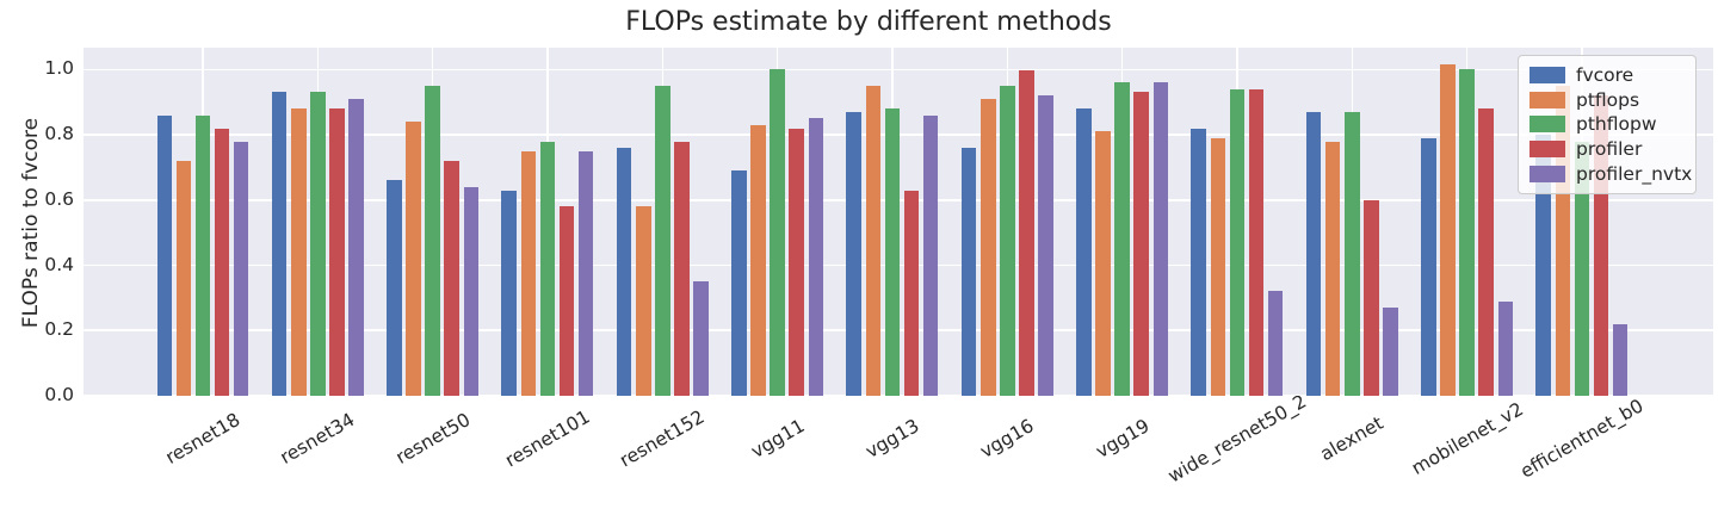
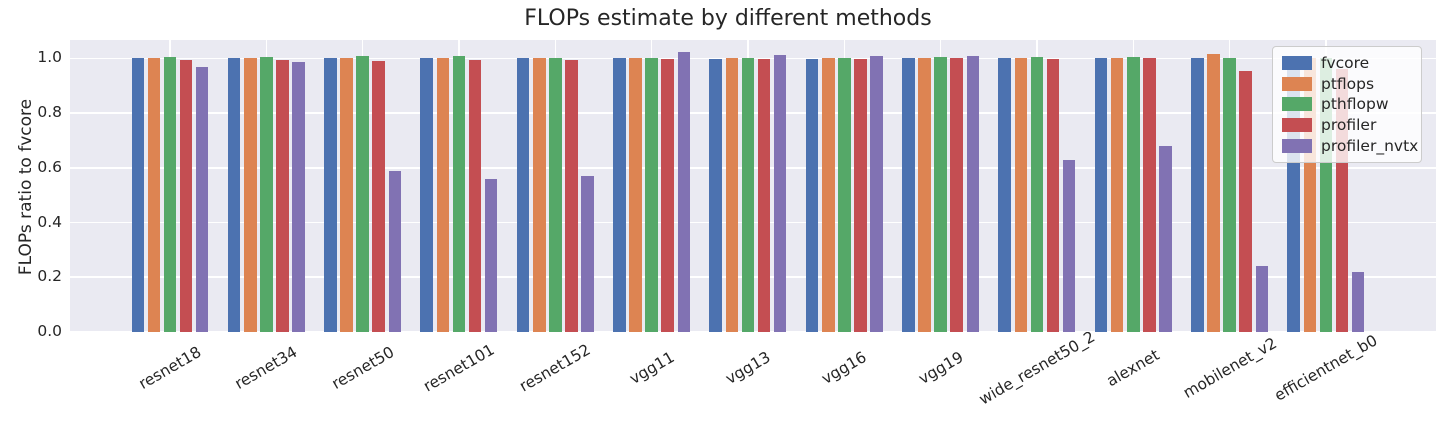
fvcore/resnet18: 0.86 -> 1.00
ptflops/resnet18: 0.72 -> 1.00
pthflopw/resnet18: 0.86 -> 1.00
profiler/resnet18: 0.82 -> 0.99
profiler_nvtx/resnet18: 0.78 -> 0.97
fvcore/resnet34: 0.93 -> 1.00
ptflops/resnet34: 0.88 -> 1.00
pthflopw/resnet34: 0.93 -> 1.00
profiler/resnet34: 0.88 -> 0.99
profiler_nvtx/resnet34: 0.91 -> 0.99
fvcore/resnet50: 0.66 -> 1.00
ptflops/resnet50: 0.84 -> 1.00
pthflopw/resnet50: 0.95 -> 1.01
profiler/resnet50: 0.72 -> 0.99
profiler_nvtx/resnet50: 0.64 -> 0.59
fvcore/resnet101: 0.63 -> 1.00
ptflops/resnet101: 0.75 -> 1.00
pthflopw/resnet101: 0.78 -> 1.01
profiler/resnet101: 0.58 -> 0.99
profiler_nvtx/resnet101: 0.75 -> 0.56
fvcore/resnet152: 0.76 -> 1.00
ptflops/resnet152: 0.58 -> 1.00
pthflopw/resnet152: 0.95 -> 1.00
profiler/resnet152: 0.78 -> 0.99
profiler_nvtx/resnet152: 0.35 -> 0.57
fvcore/vgg11: 0.69 -> 1.00
ptflops/vgg11: 0.83 -> 1.00
profiler/vgg11: 0.82 -> 1.00
profiler_nvtx/vgg11: 0.85 -> 1.02
fvcore/vgg13: 0.87 -> 1.00
ptflops/vgg13: 0.95 -> 1.00
pthflopw/vgg13: 0.88 -> 1.00
profiler/vgg13: 0.63 -> 1.00
profiler_nvtx/vgg13: 0.86 -> 1.01
fvcore/vgg16: 0.76 -> 1.00
ptflops/vgg16: 0.91 -> 1.00
pthflopw/vgg16: 0.95 -> 1.00
profiler_nvtx/vgg16: 0.92 -> 1.01
fvcore/vgg19: 0.88 -> 1.00
ptflops/vgg19: 0.81 -> 1.00
pthflopw/vgg19: 0.96 -> 1.01
profiler/vgg19: 0.93 -> 1.00
profiler_nvtx/vgg19: 0.96 -> 1.01
fvcore/wide_resnet50_2: 0.82 -> 1.00
ptflops/wide_resnet50_2: 0.79 -> 1.00
pthflopw/wide_resnet50_2: 0.94 -> 1.00
profiler/wide_resnet50_2: 0.94 -> 1.00
profiler_nvtx/wide_resnet50_2: 0.32 -> 0.63
fvcore/alexnet: 0.87 -> 1.00
ptflops/alexnet: 0.78 -> 1.00
pthflopw/alexnet: 0.87 -> 1.01
profiler/alexnet: 0.60 -> 1.00
profiler_nvtx/alexnet: 0.27 -> 0.68
fvcore/mobilenet_v2: 0.79 -> 1.00
profiler/mobilenet_v2: 0.88 -> 0.95
profiler_nvtx/mobilenet_v2: 0.29 -> 0.24
fvcore/efficientnet_b0: 0.80 -> 1.00
ptflops/efficientnet_b0: 0.95 -> 1.00
pthflopw/efficientnet_b0: 0.78 -> 1.00
profiler/efficientnet_b0: 0.92 -> 0.96
